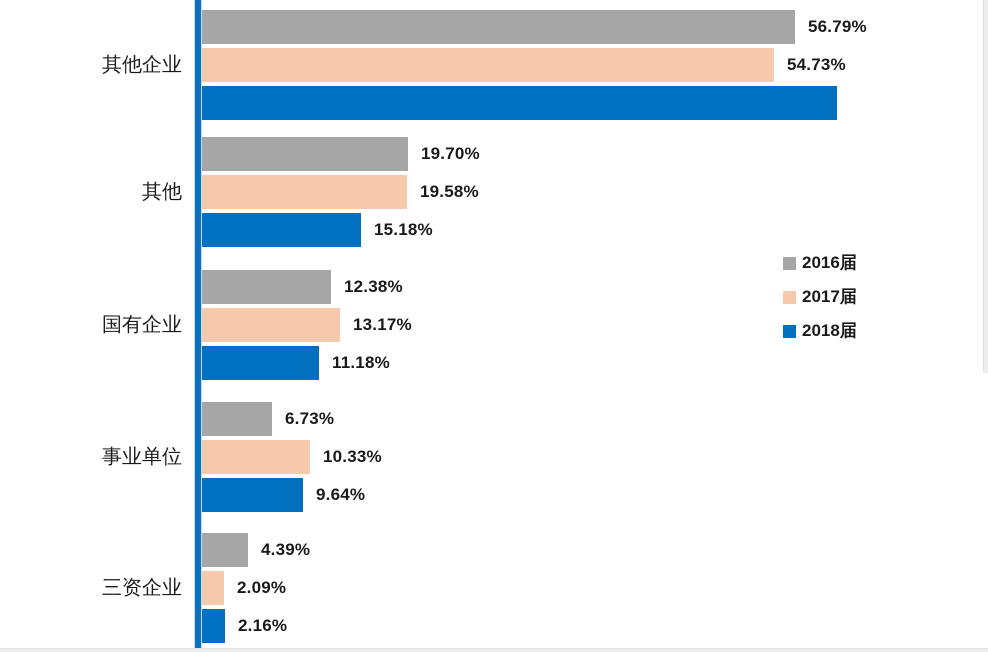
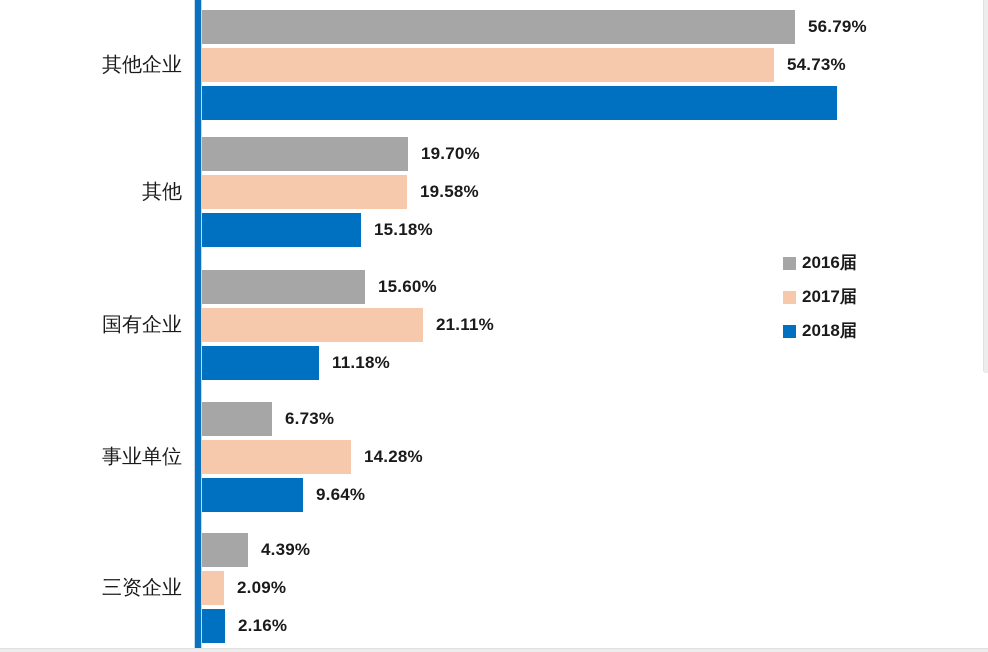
2016届/国有企业: 12.38% -> 15.60%
2017届/国有企业: 13.17% -> 21.11%
2017届/事业单位: 10.33% -> 14.28%
